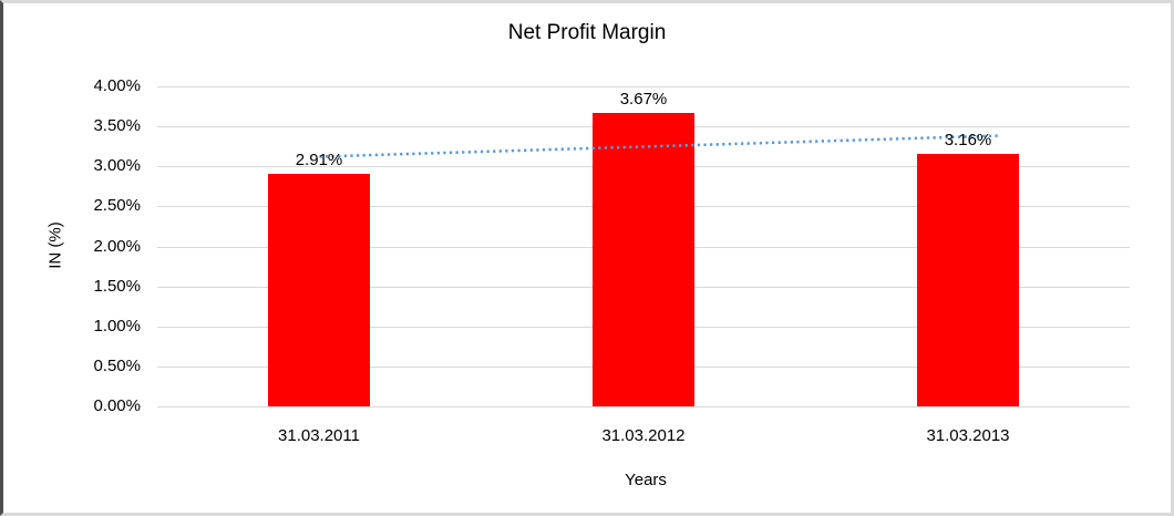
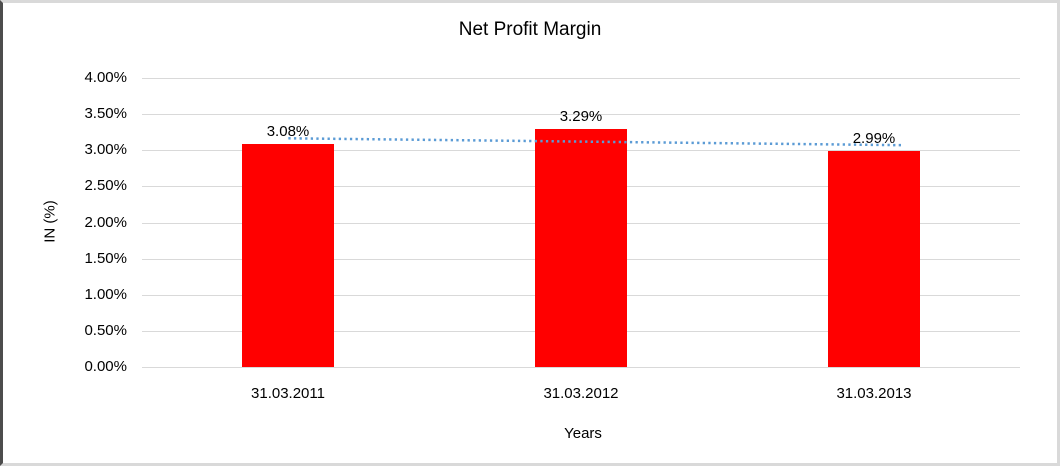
31.03.2011: 2.91% -> 3.08%
31.03.2012: 3.67% -> 3.29%
31.03.2013: 3.16% -> 2.99%
